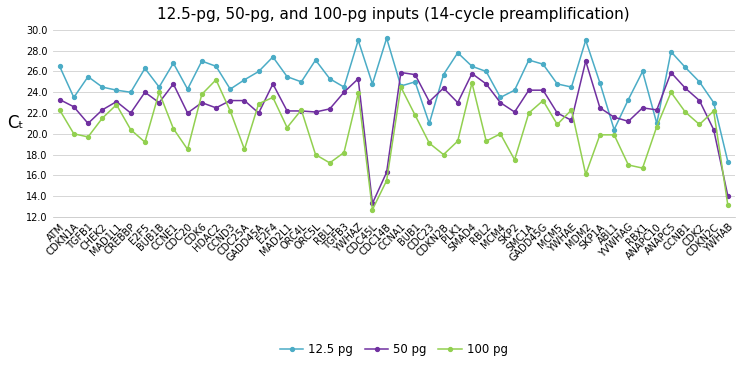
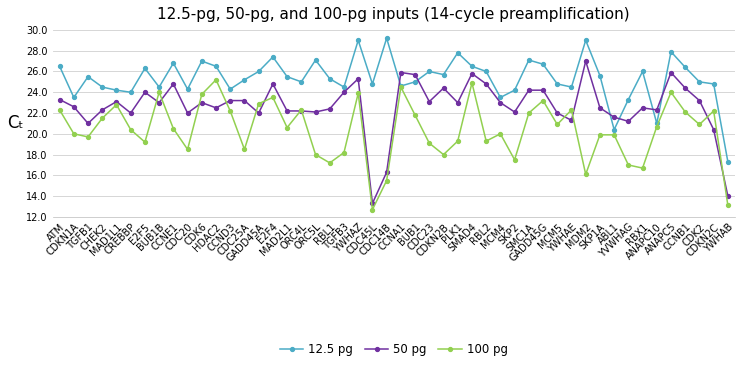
12.5 pg/CDC23: 21.0 -> 26.0
12.5 pg/SKP1A: 24.9 -> 25.6
12.5 pg/CDKN2C: 23.0 -> 24.8
